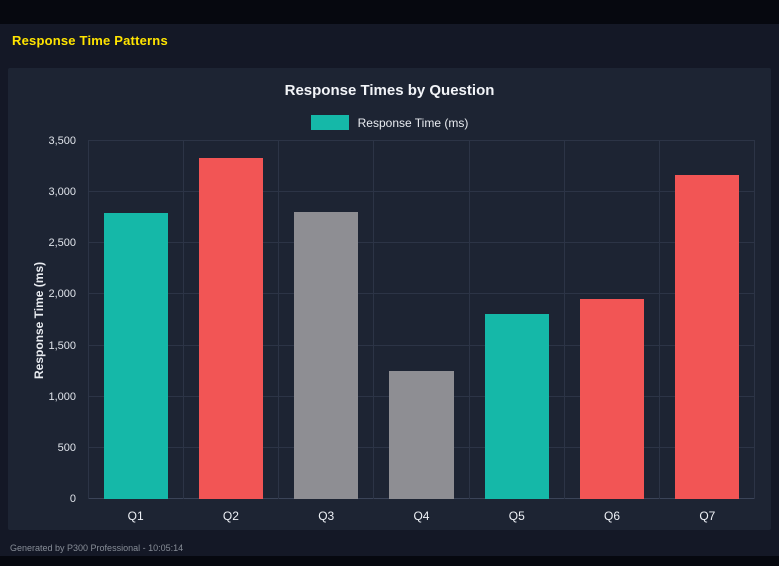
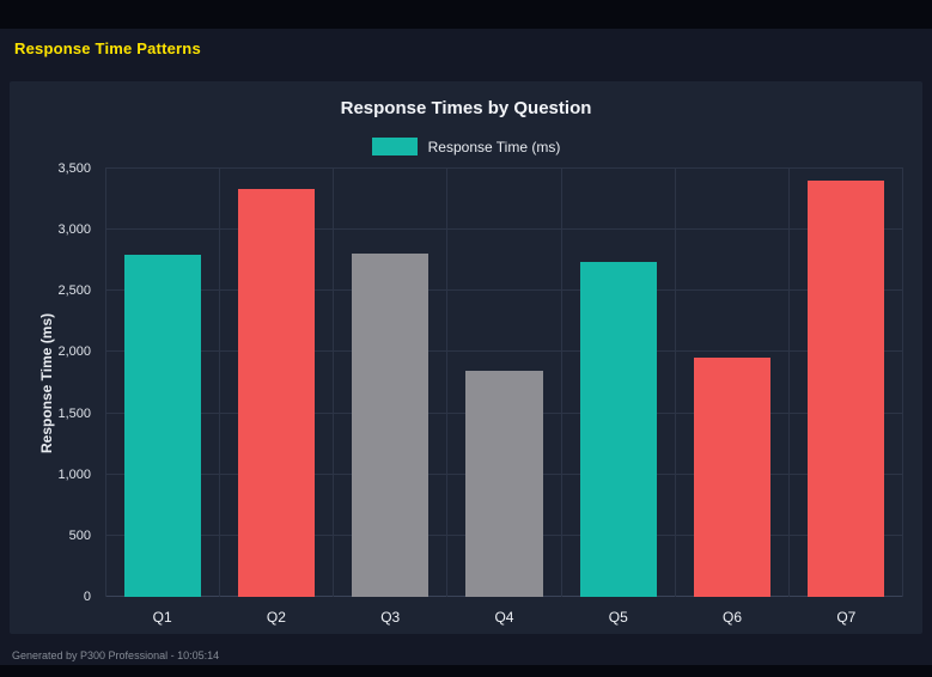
Q4: 1250 -> 1850
Q5: 1810 -> 2740
Q7: 3170 -> 3400
